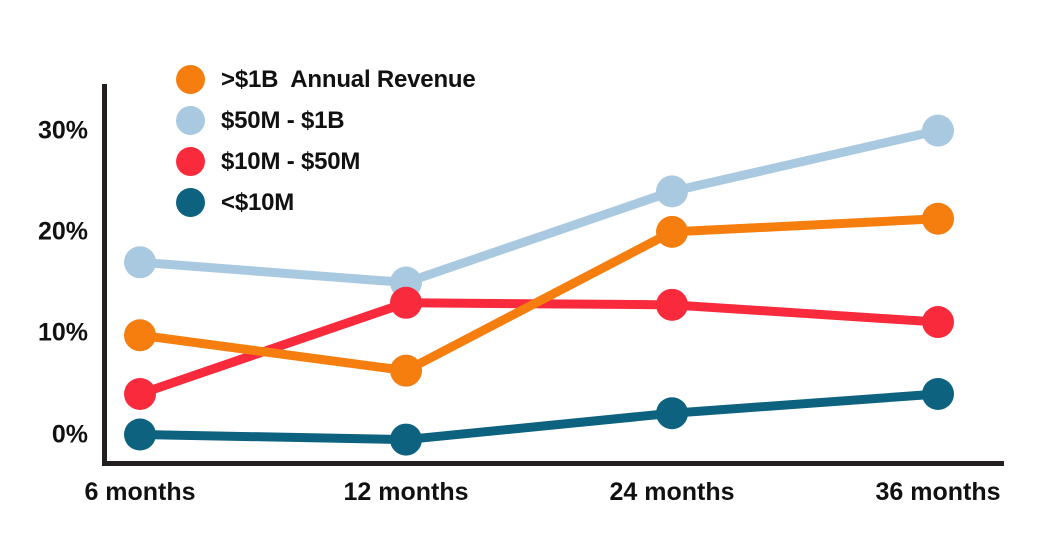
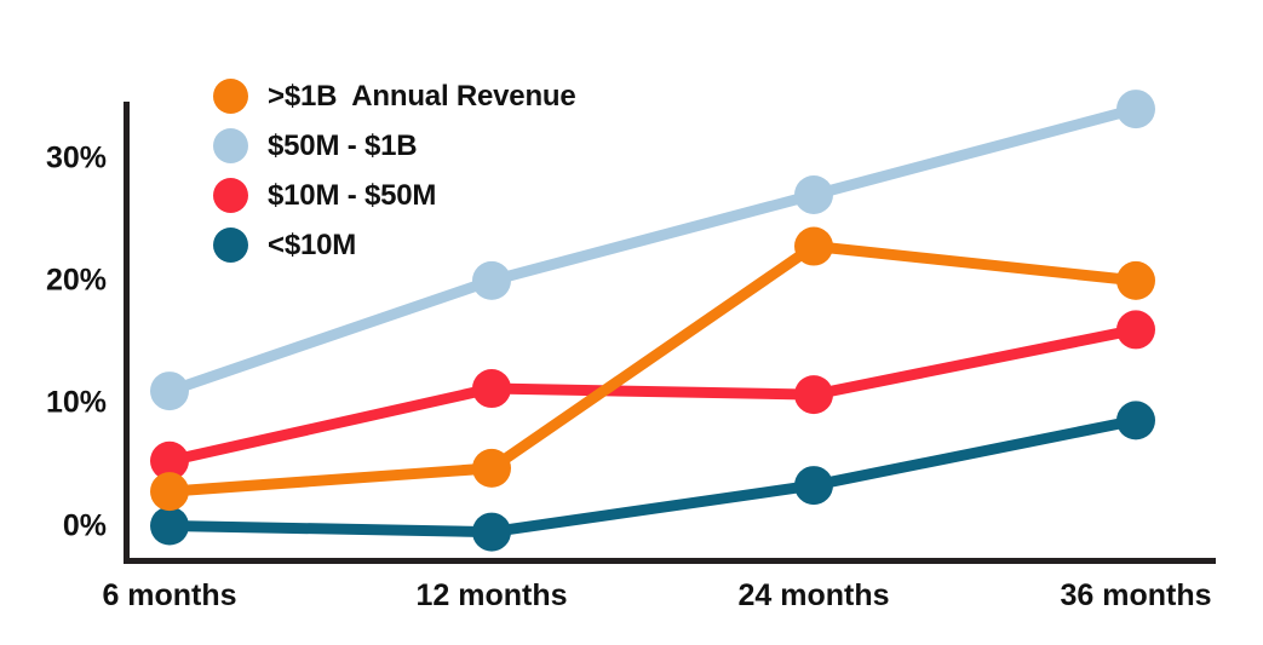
>$1B Annual Revenue/6 months: 9.8% -> 2.8%
$50M - $1B/6 months: 17% -> 11%
$10M - $50M/6 months: 4.0% -> 5.3%
>$1B Annual Revenue/12 months: 6.3% -> 4.7%
$50M - $1B/12 months: 15% -> 20%
$10M - $50M/12 months: 13.0% -> 11.2%
>$1B Annual Revenue/24 months: 20.0% -> 22.8%
$50M - $1B/24 months: 24% -> 27%
$10M - $50M/24 months: 12.8% -> 10.7%
<$10M/24 months: 2.1% -> 3.3%
>$1B Annual Revenue/36 months: 21.3% -> 20.0%
$50M - $1B/36 months: 30% -> 34%
$10M - $50M/36 months: 11.1% -> 16.0%
<$10M/36 months: 4.0% -> 8.6%
